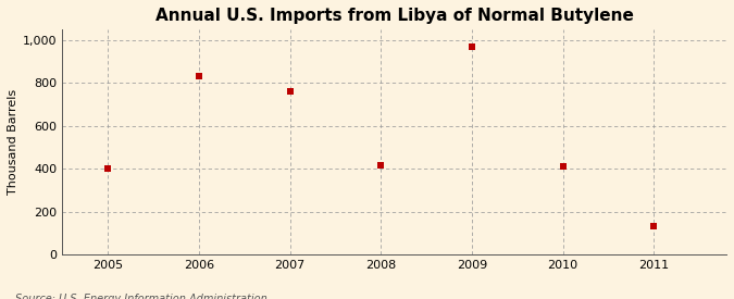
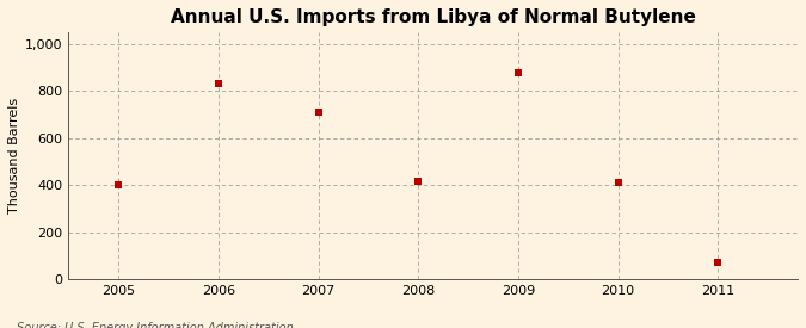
2007: 760 -> 710
2009: 970 -> 880
2011: 130 -> 70
